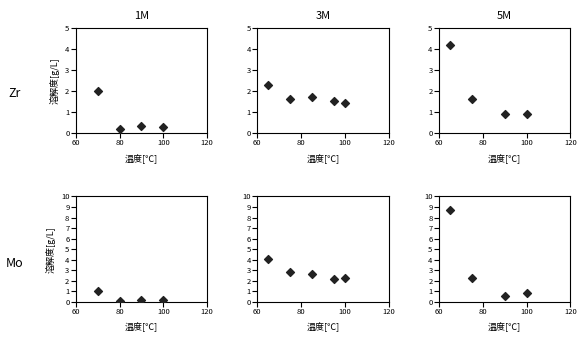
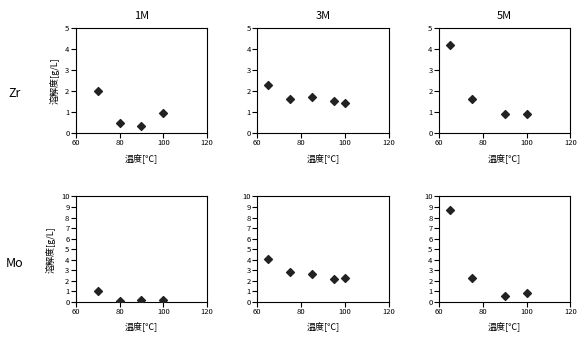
1M/80: 0.20 -> 0.50
1M/100: 0.30 -> 0.95
